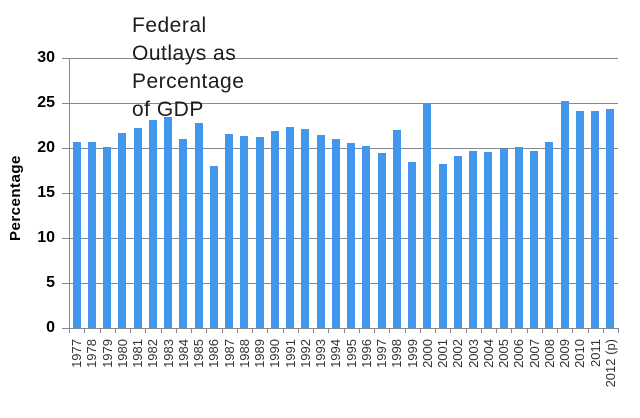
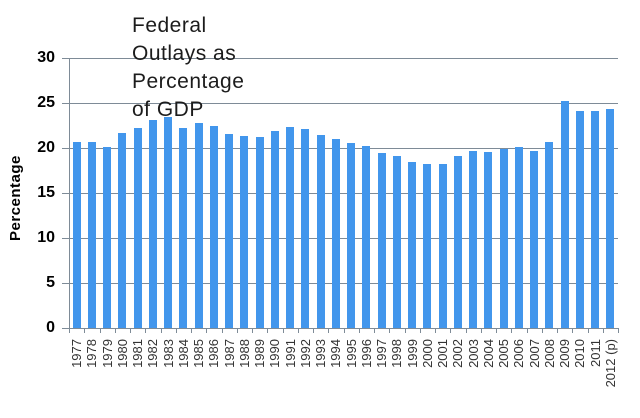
1984: 21 -> 22
1986: 18 -> 22
1998: 22 -> 19
2000: 25 -> 18
